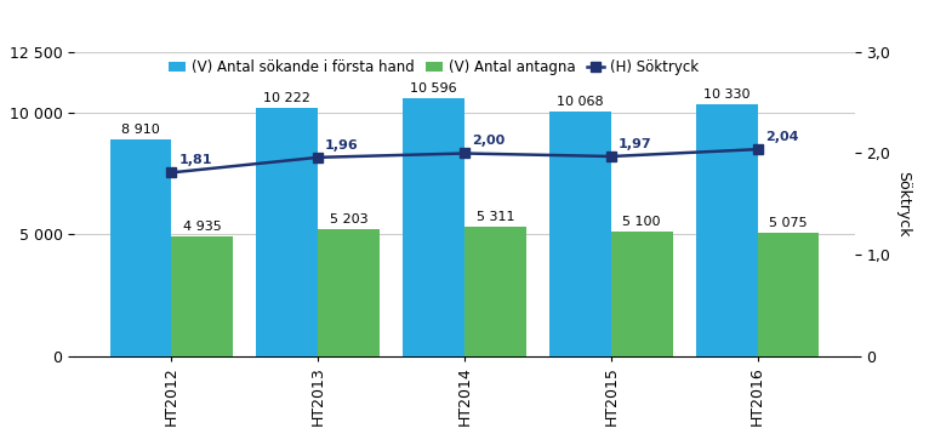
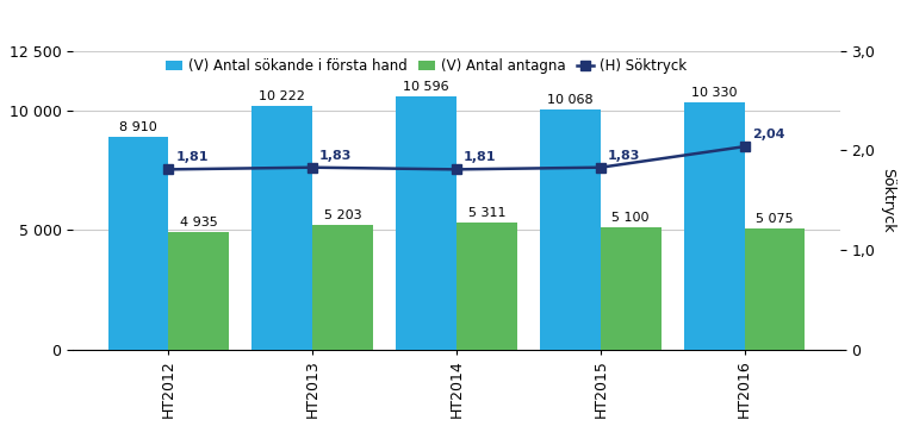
(H) Söktryck/HT2013: 1,96 -> 1,83
(H) Söktryck/HT2014: 2,00 -> 1,81
(H) Söktryck/HT2015: 1,97 -> 1,83
